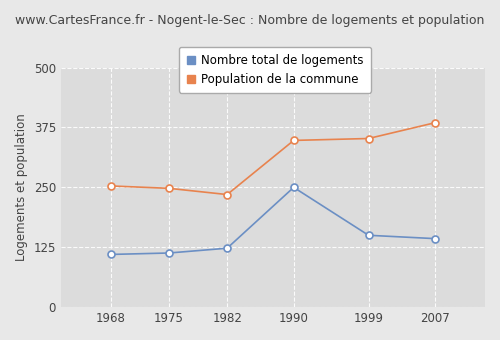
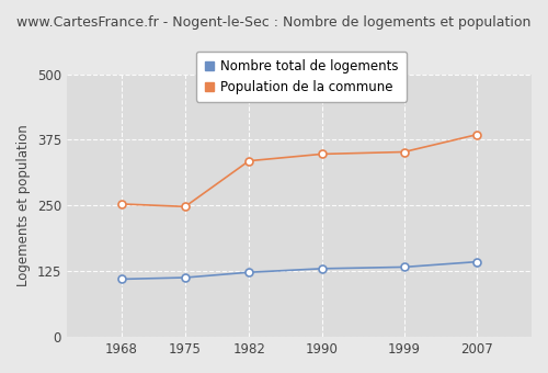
Population de la commune/1982: 235 -> 335
Nombre total de logements/1990: 250 -> 130
Nombre total de logements/1999: 150 -> 133
